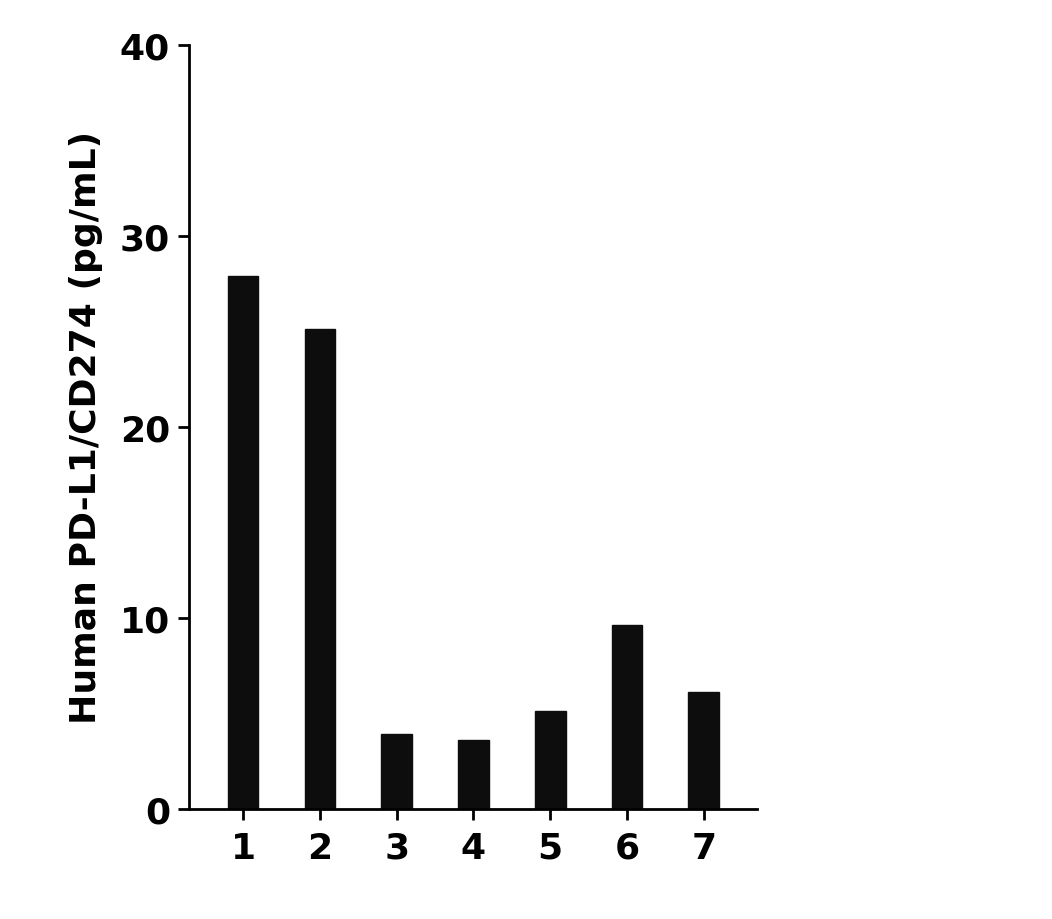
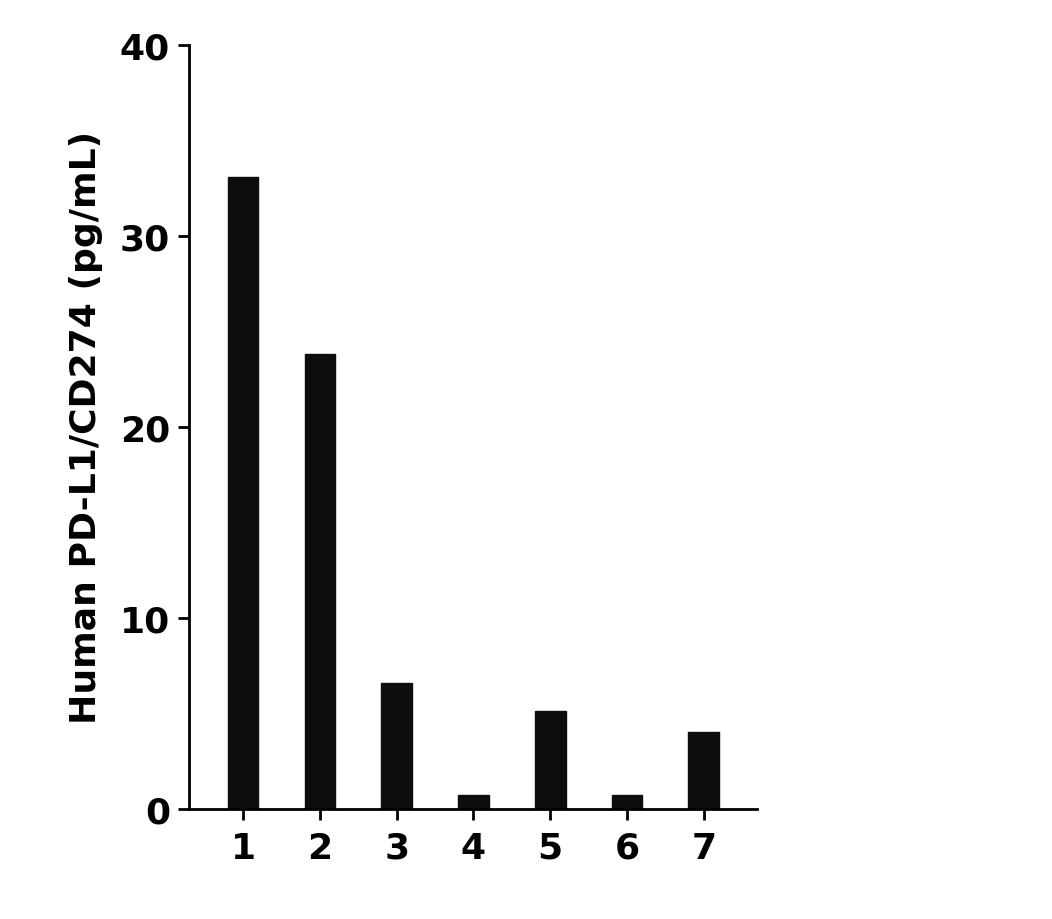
1: 27.9 -> 33.1
2: 25.1 -> 23.8
3: 3.9 -> 6.6
4: 3.6 -> 0.7
6: 9.6 -> 0.7
7: 6.1 -> 4.0
